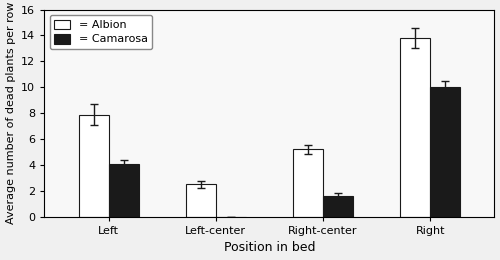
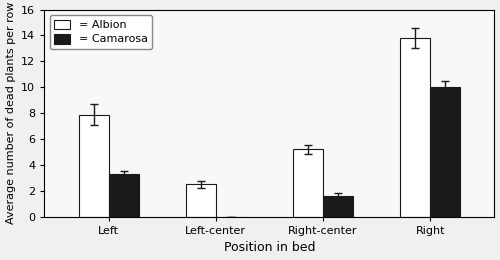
= Camarosa/Left: 4.1 -> 3.3
